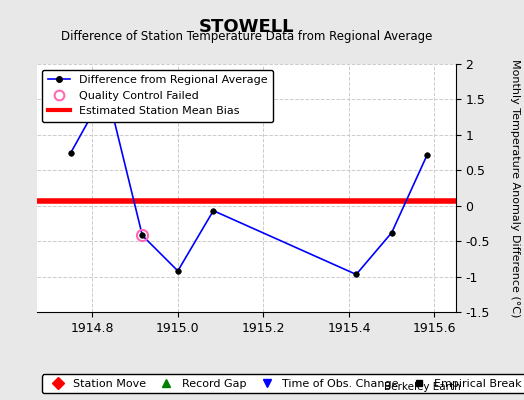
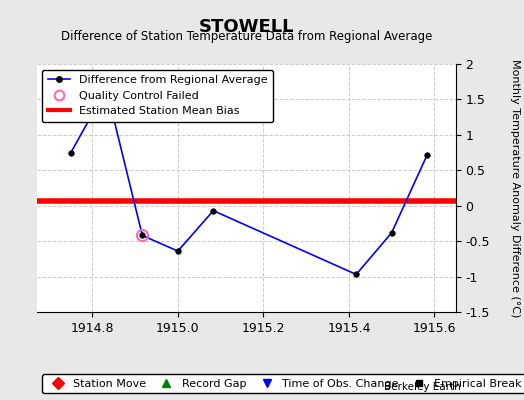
1915.0: -0.92 -> -0.64
